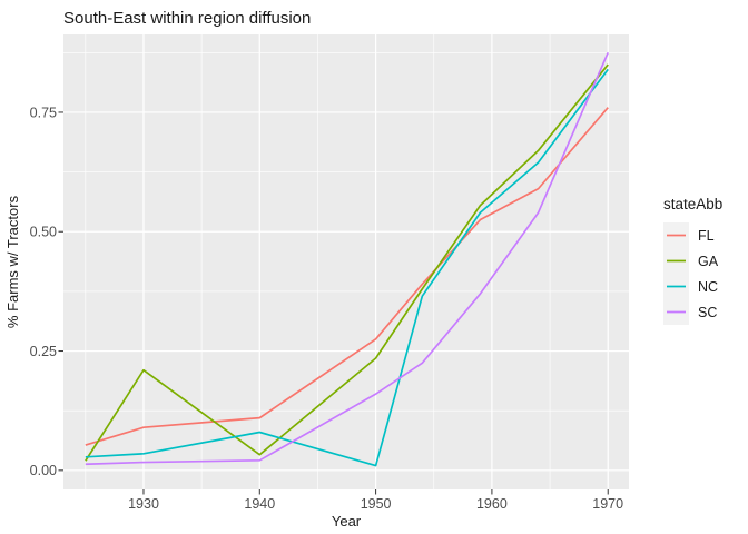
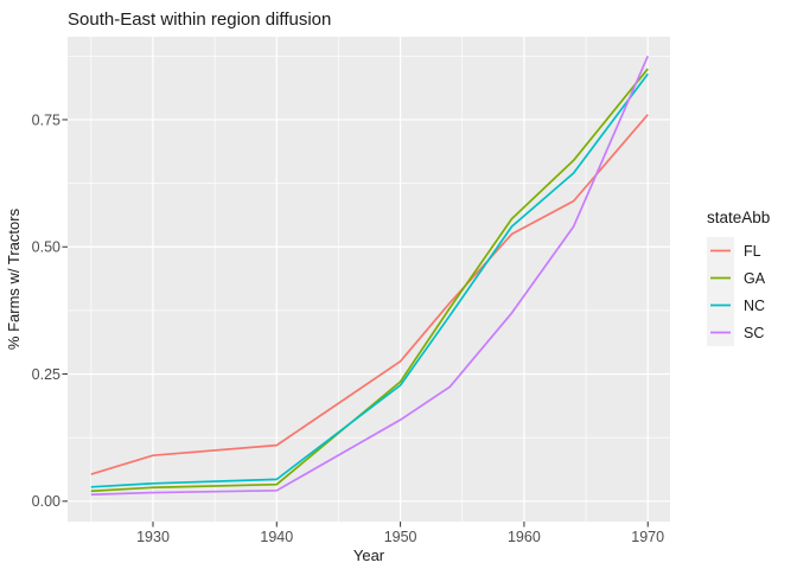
GA/1930: 0.21 -> 0.03
NC/1940: 0.08 -> 0.04
NC/1950: 0.01 -> 0.23
